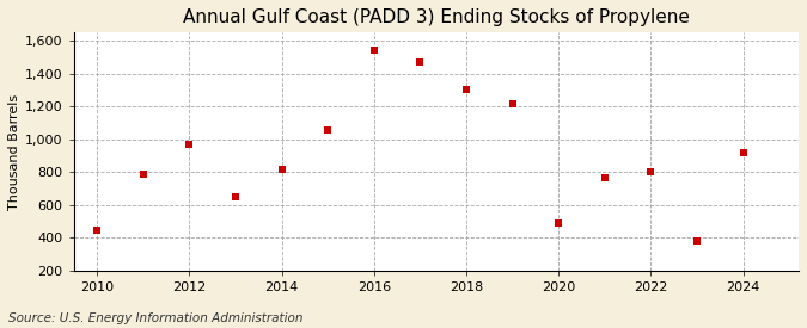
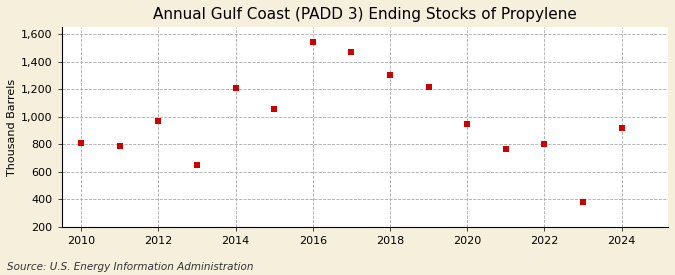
2010: 450 -> 810
2014: 820 -> 1,210
2020: 490 -> 950
